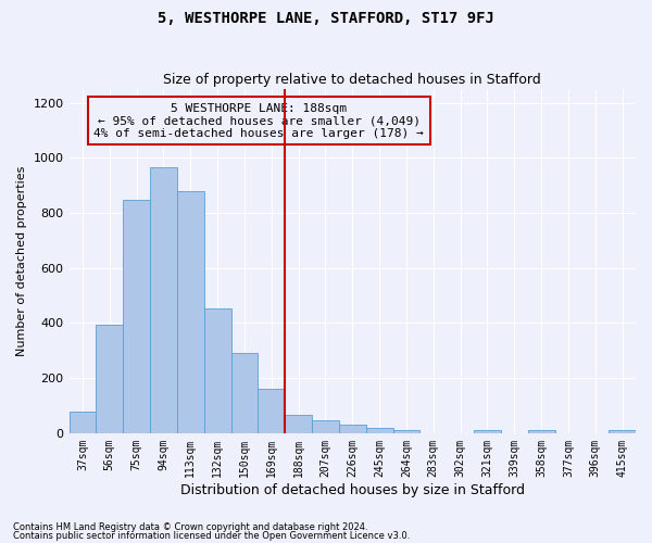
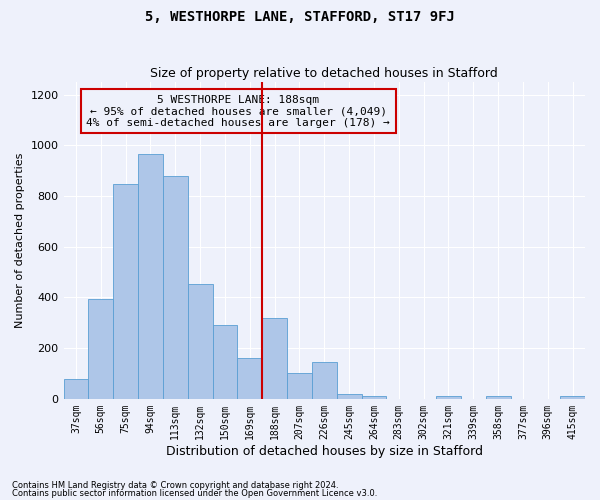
188sqm: 65 -> 320
207sqm: 48 -> 100
226sqm: 30 -> 145
